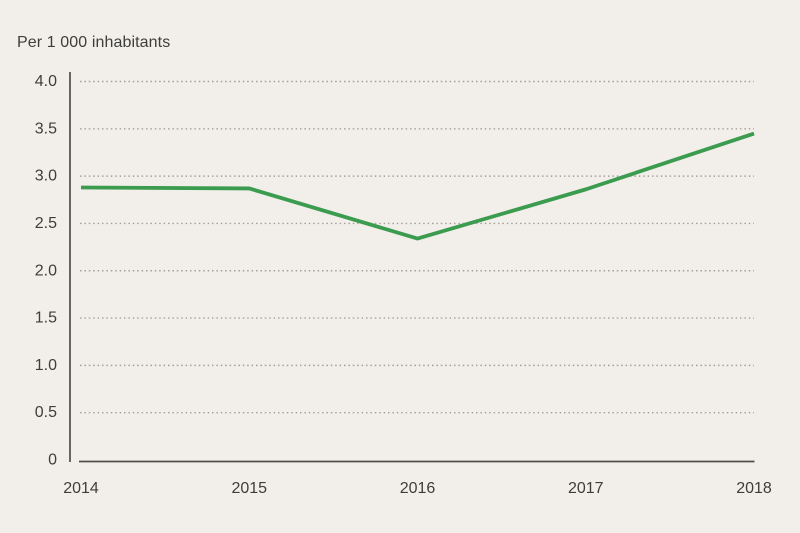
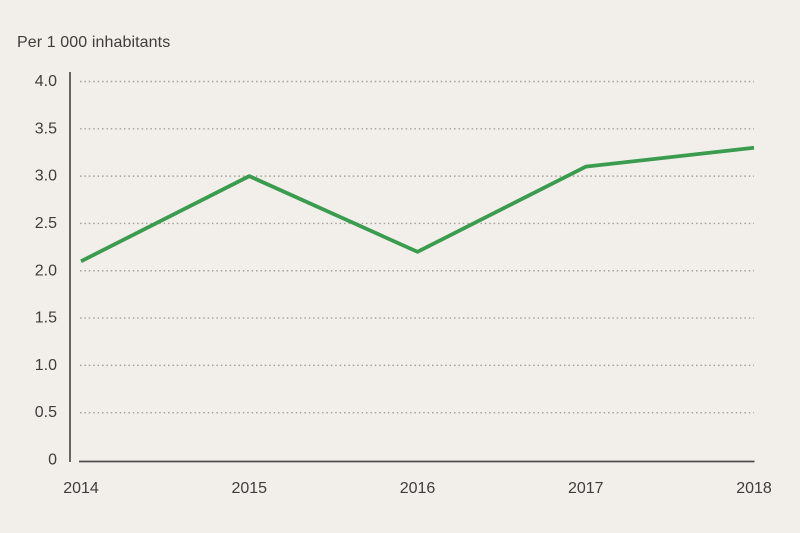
2014: 2.9 -> 2.1
2015: 2.9 -> 3.0
2016: 2.3 -> 2.2
2017: 2.9 -> 3.1
2018: 3.5 -> 3.3
